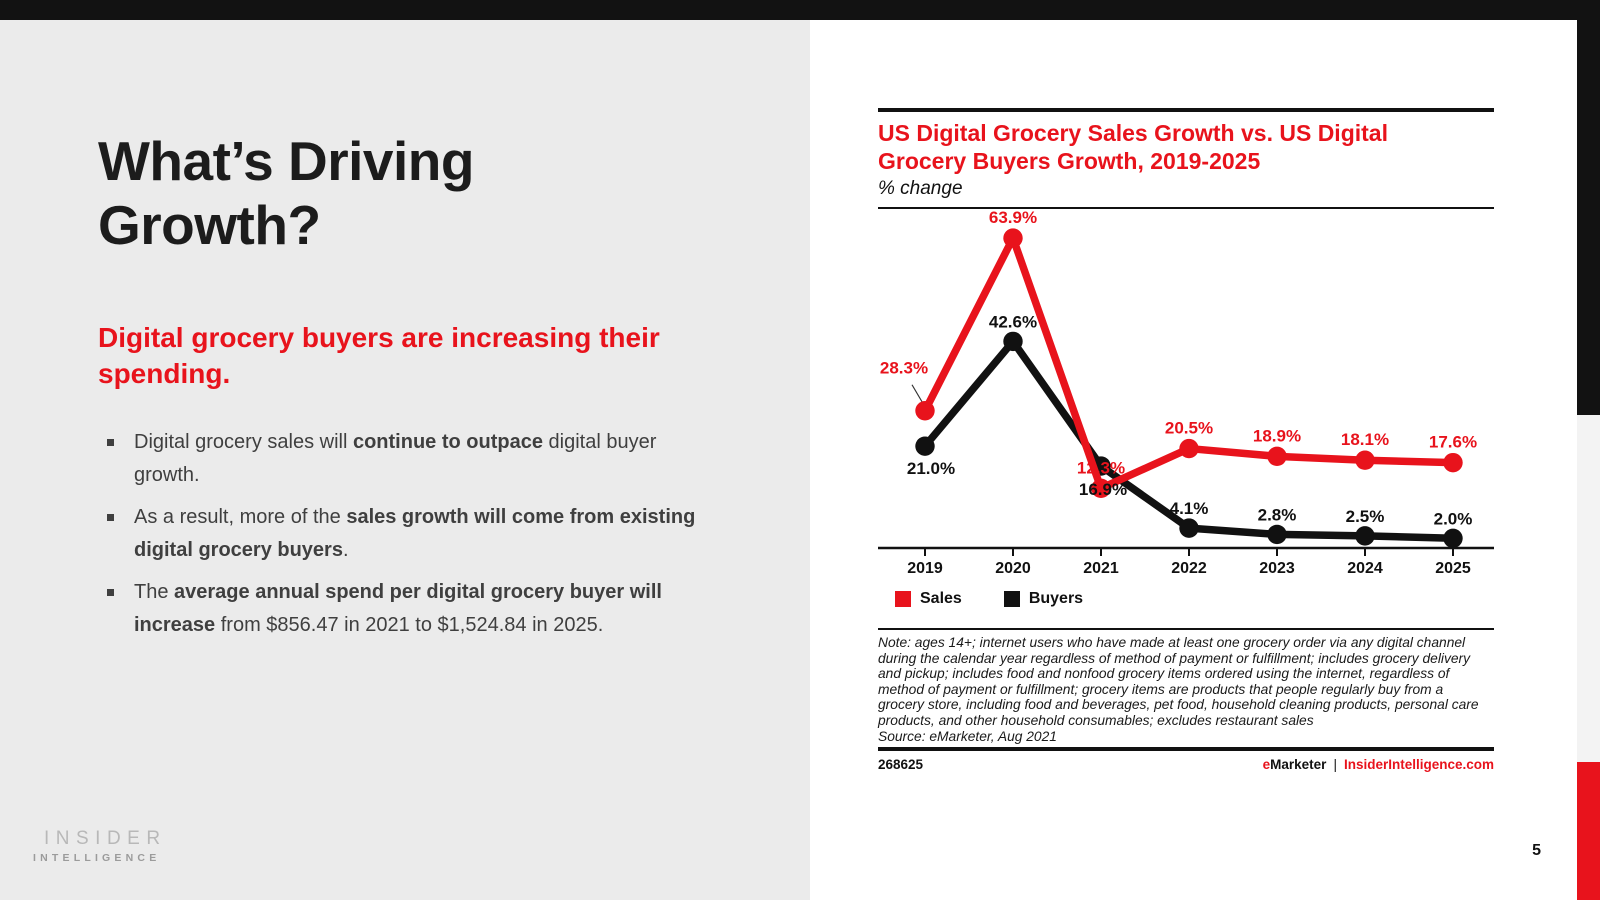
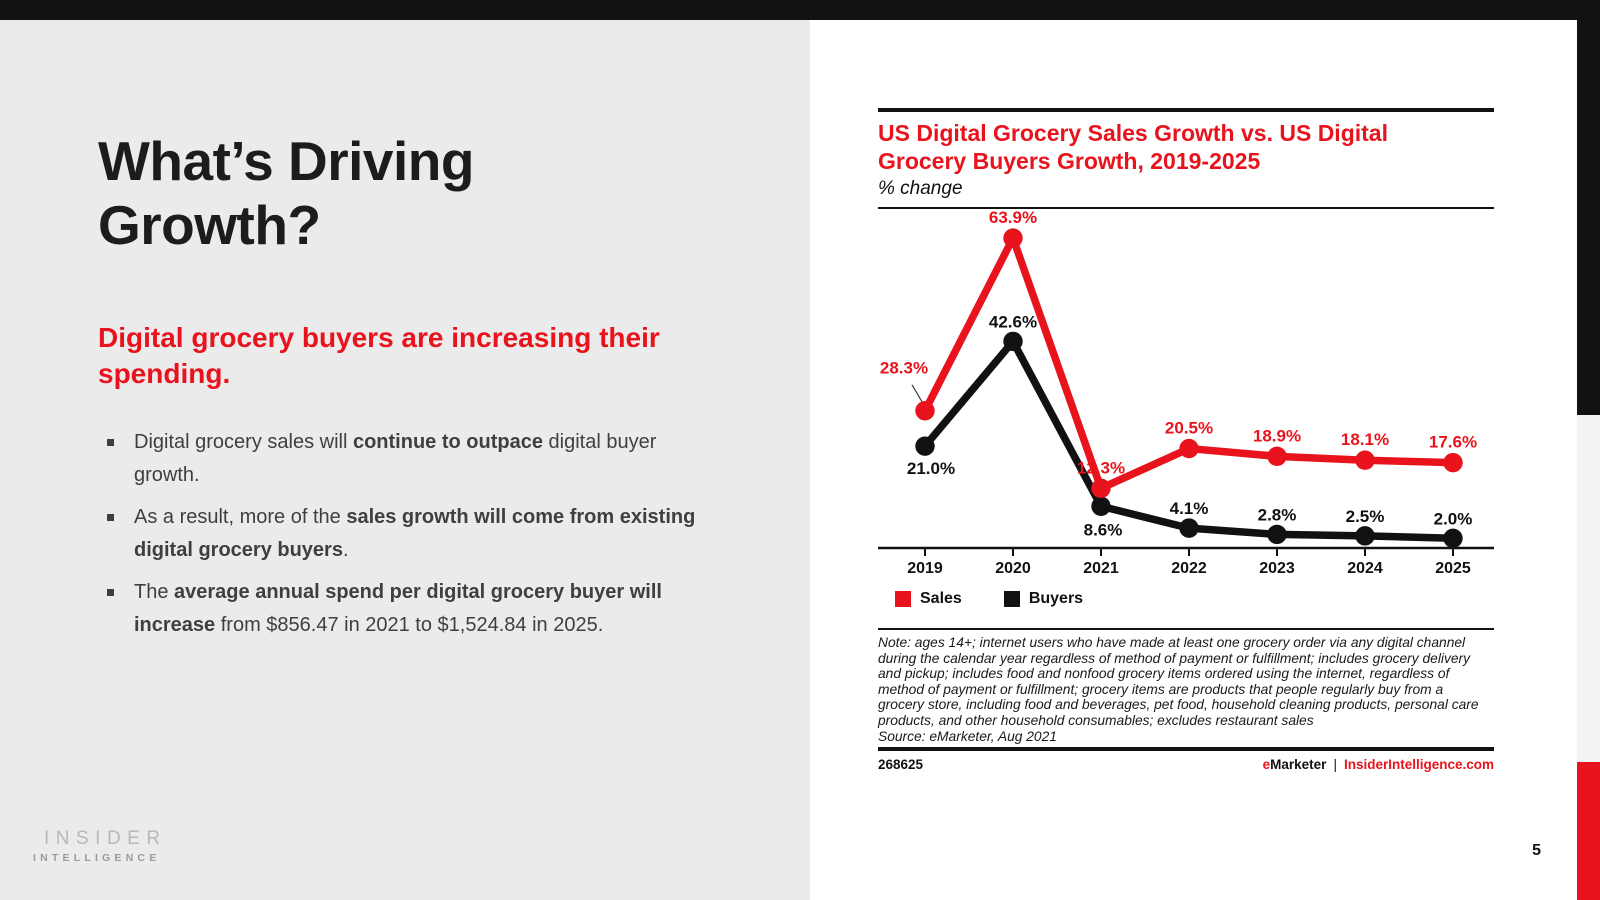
Buyers/2021: 16.9% -> 8.6%
